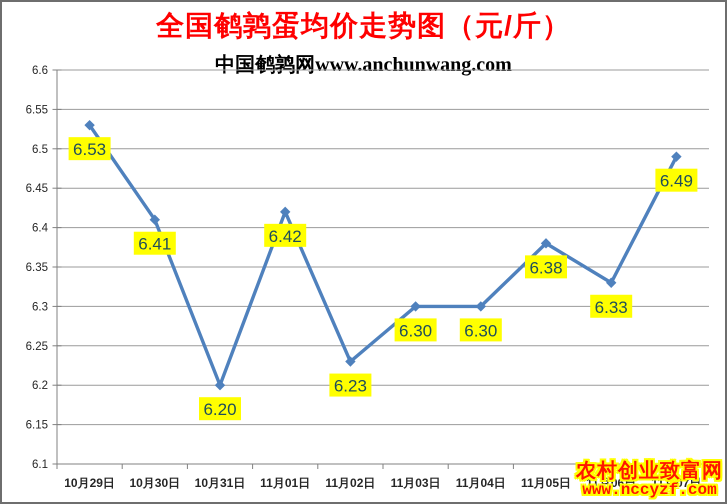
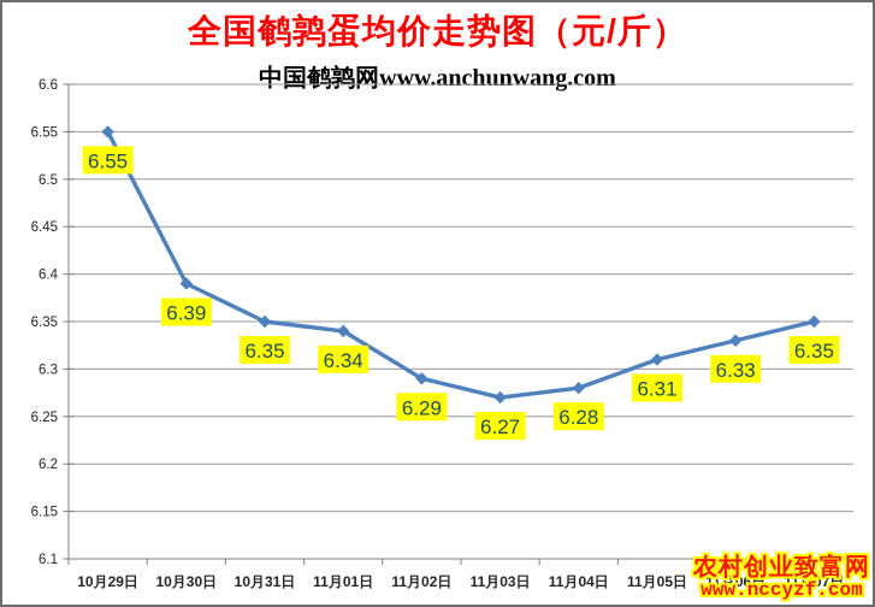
10月29日: 6.53 -> 6.55
10月30日: 6.41 -> 6.39
10月31日: 6.20 -> 6.35
11月01日: 6.42 -> 6.34
11月02日: 6.23 -> 6.29
11月03日: 6.30 -> 6.27
11月04日: 6.30 -> 6.28
11月05日: 6.38 -> 6.31
11月07日: 6.49 -> 6.35
